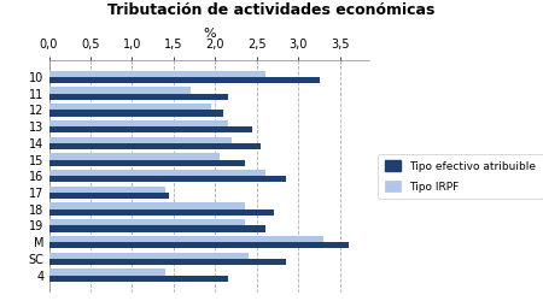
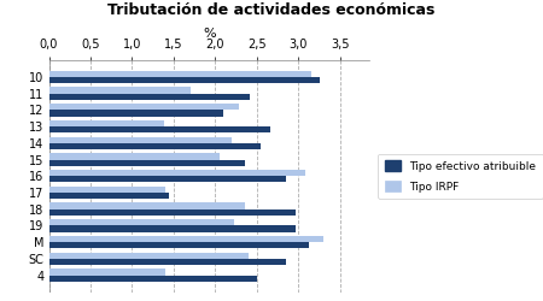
Tipo IRPF/10: 2,60 -> 3,16
Tipo efectivo atribuible/11: 2,15 -> 2,42
Tipo IRPF/12: 1,95 -> 2,28
Tipo IRPF/13: 2,15 -> 1,38
Tipo efectivo atribuible/13: 2,45 -> 2,66
Tipo IRPF/16: 2,60 -> 3,08
Tipo efectivo atribuible/18: 2,70 -> 2,96
Tipo IRPF/19: 2,35 -> 2,22
Tipo efectivo atribuible/19: 2,60 -> 2,96
Tipo efectivo atribuible/M: 3,60 -> 3,12
Tipo efectivo atribuible/4: 2,15 -> 2,50
